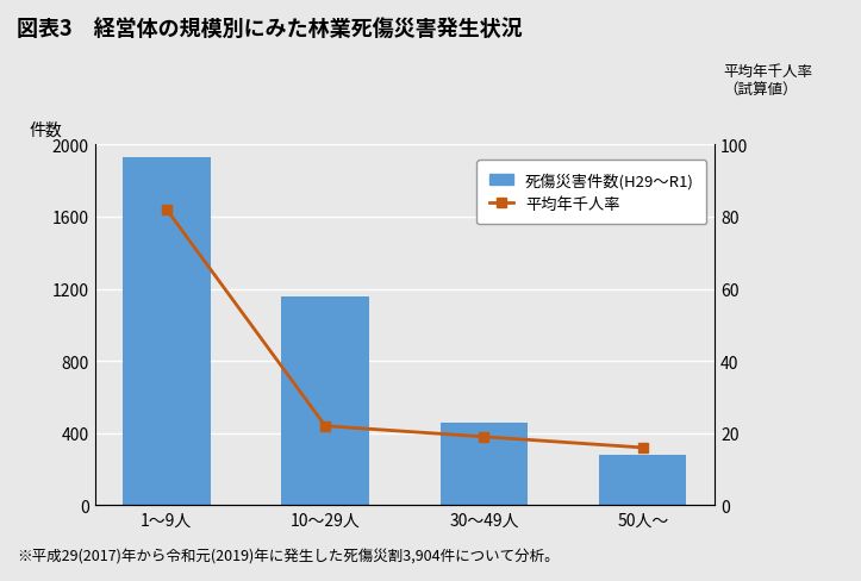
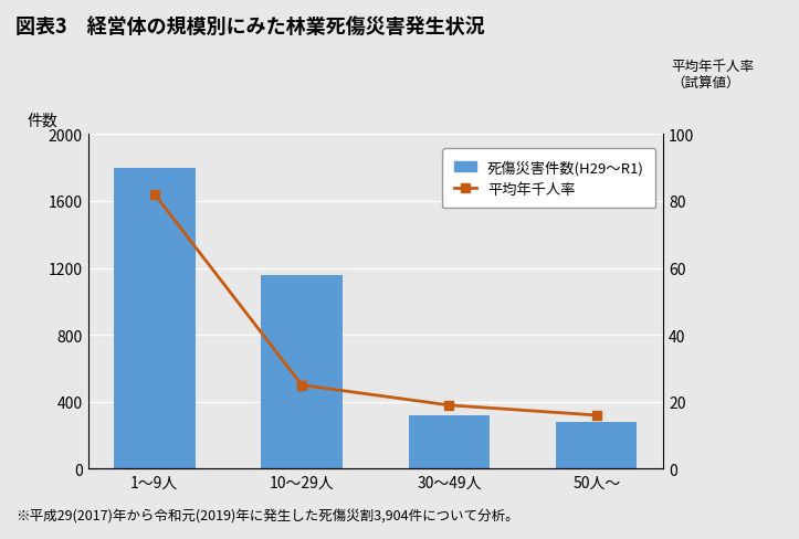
死傷災害件数(H29～R1)/1～9人: 1930 -> 1800
平均年千人率/10～29人: 22 -> 25
死傷災害件数(H29～R1)/30～49人: 460 -> 320
